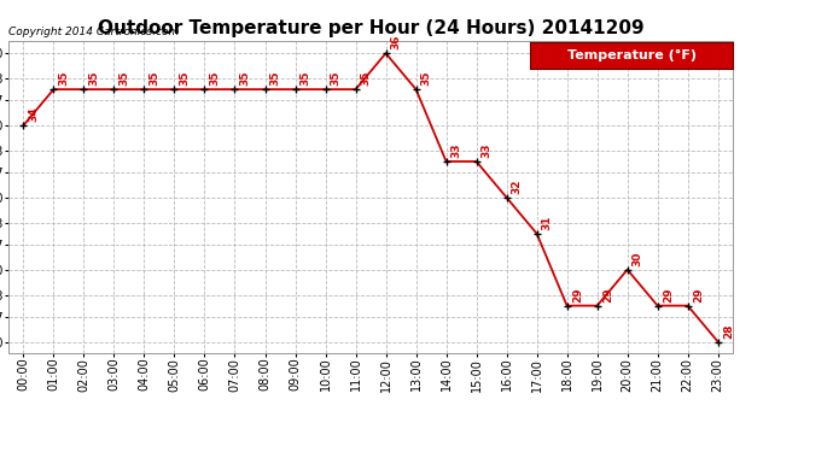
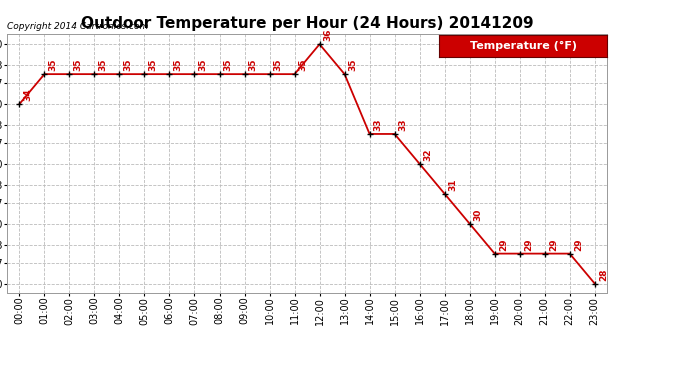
18:00: 29 -> 30
20:00: 30 -> 29
